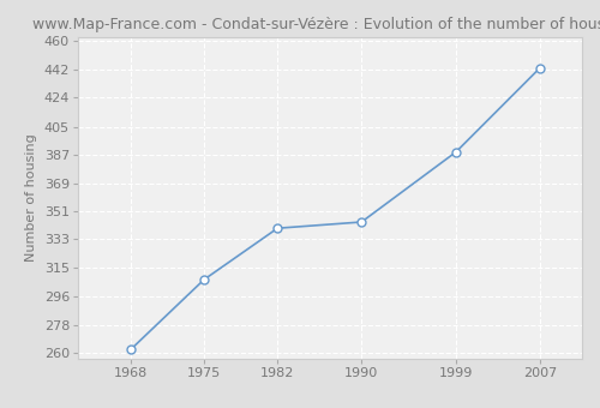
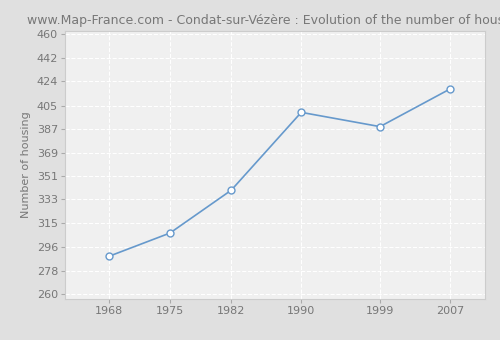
1968: 262 -> 289
1990: 344 -> 400
2007: 443 -> 418
